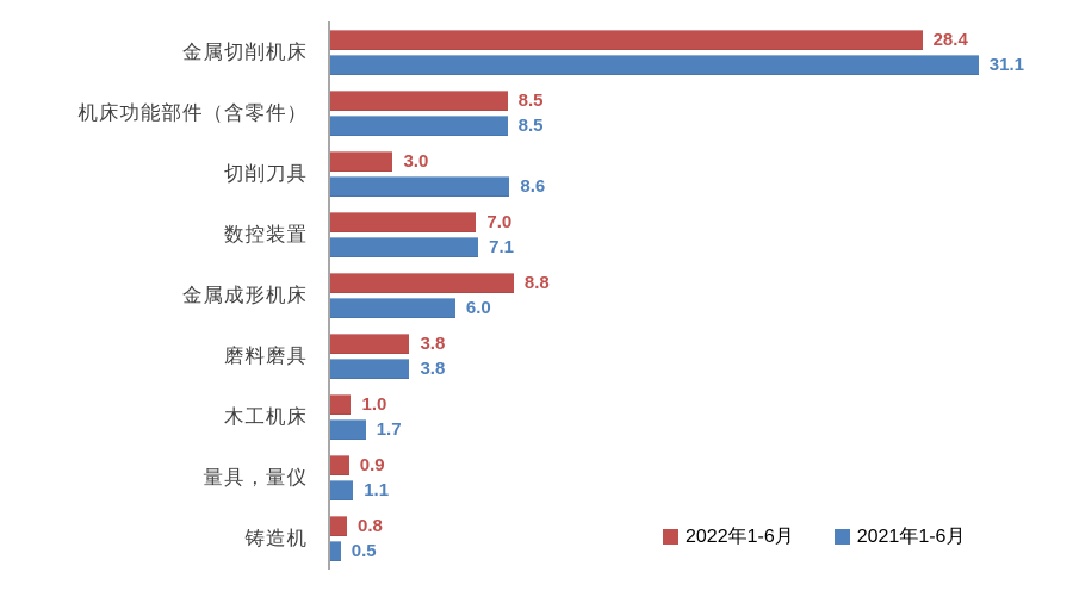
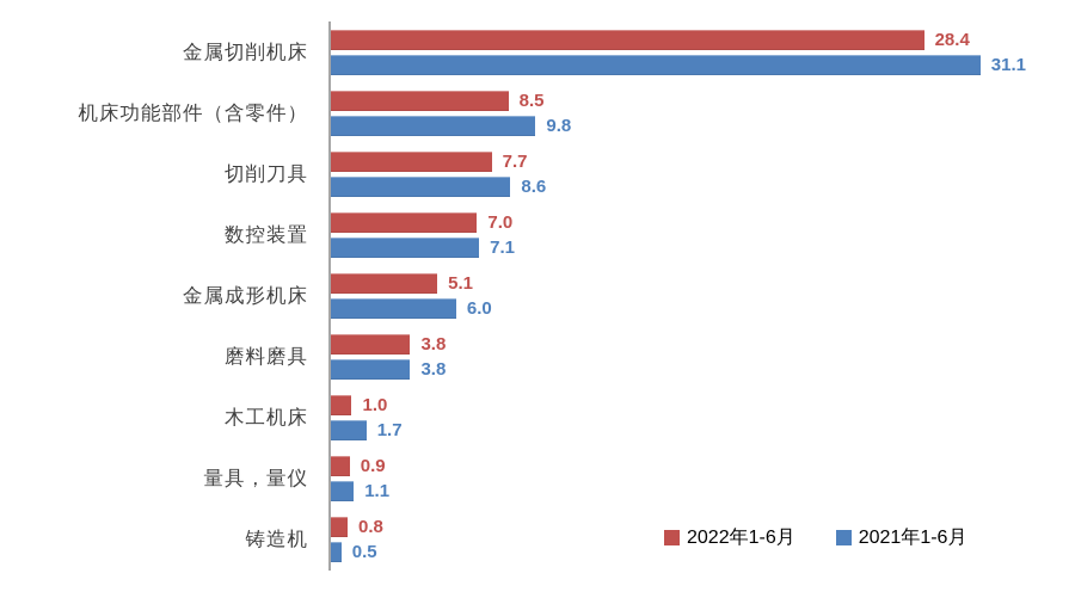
2021年1-6月/机床功能部件（含零件）: 8.5 -> 9.8
2022年1-6月/切削刀具: 3.0 -> 7.7
2022年1-6月/金属成形机床: 8.8 -> 5.1
